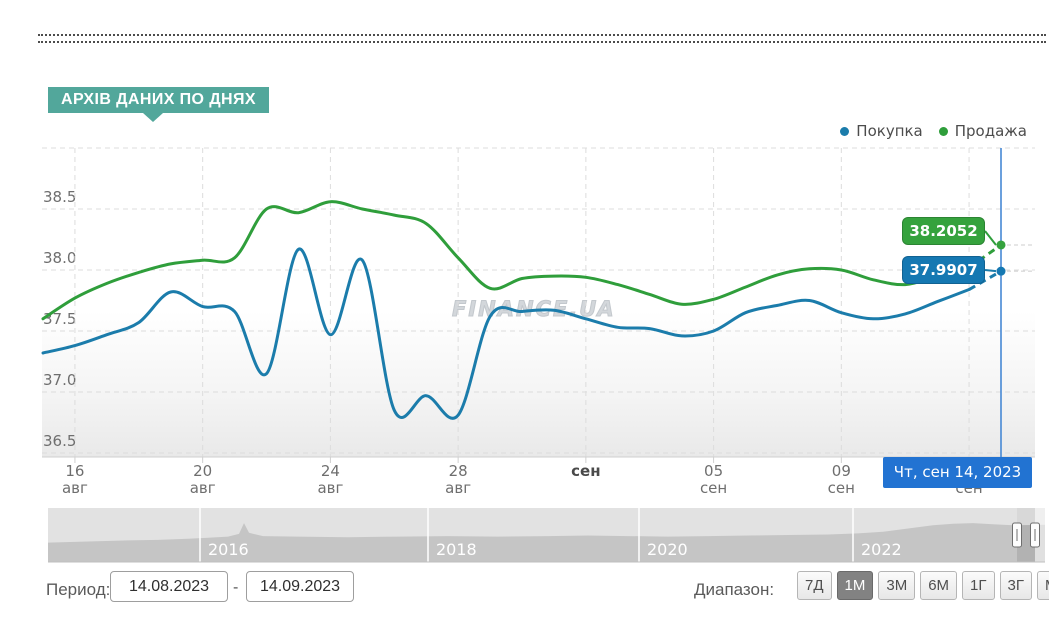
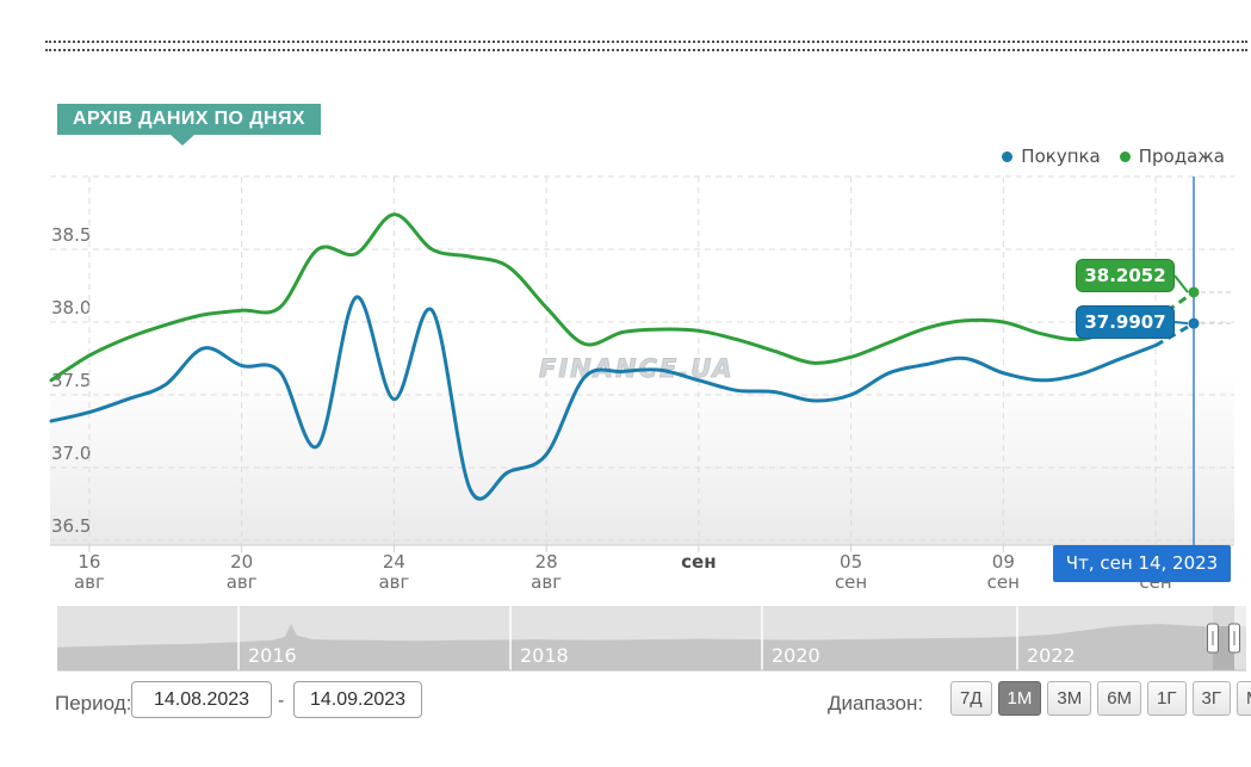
Продажа/24 авг: 38.56 -> 38.74
Покупка/28 авг: 36.81 -> 37.09
